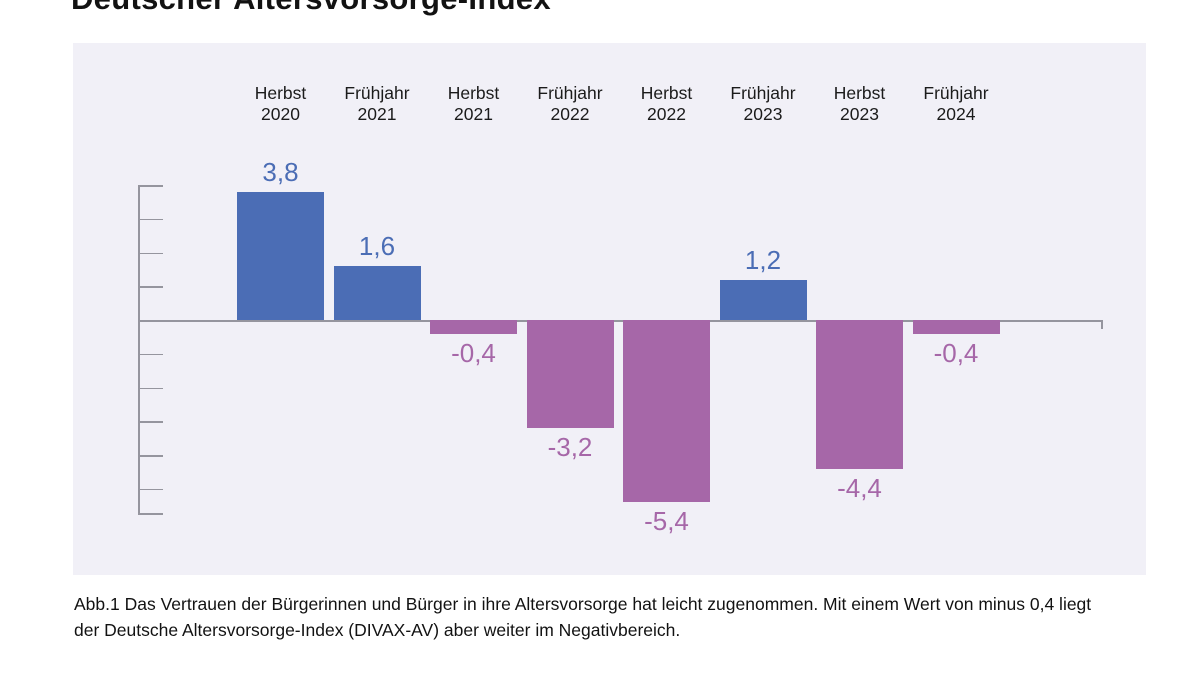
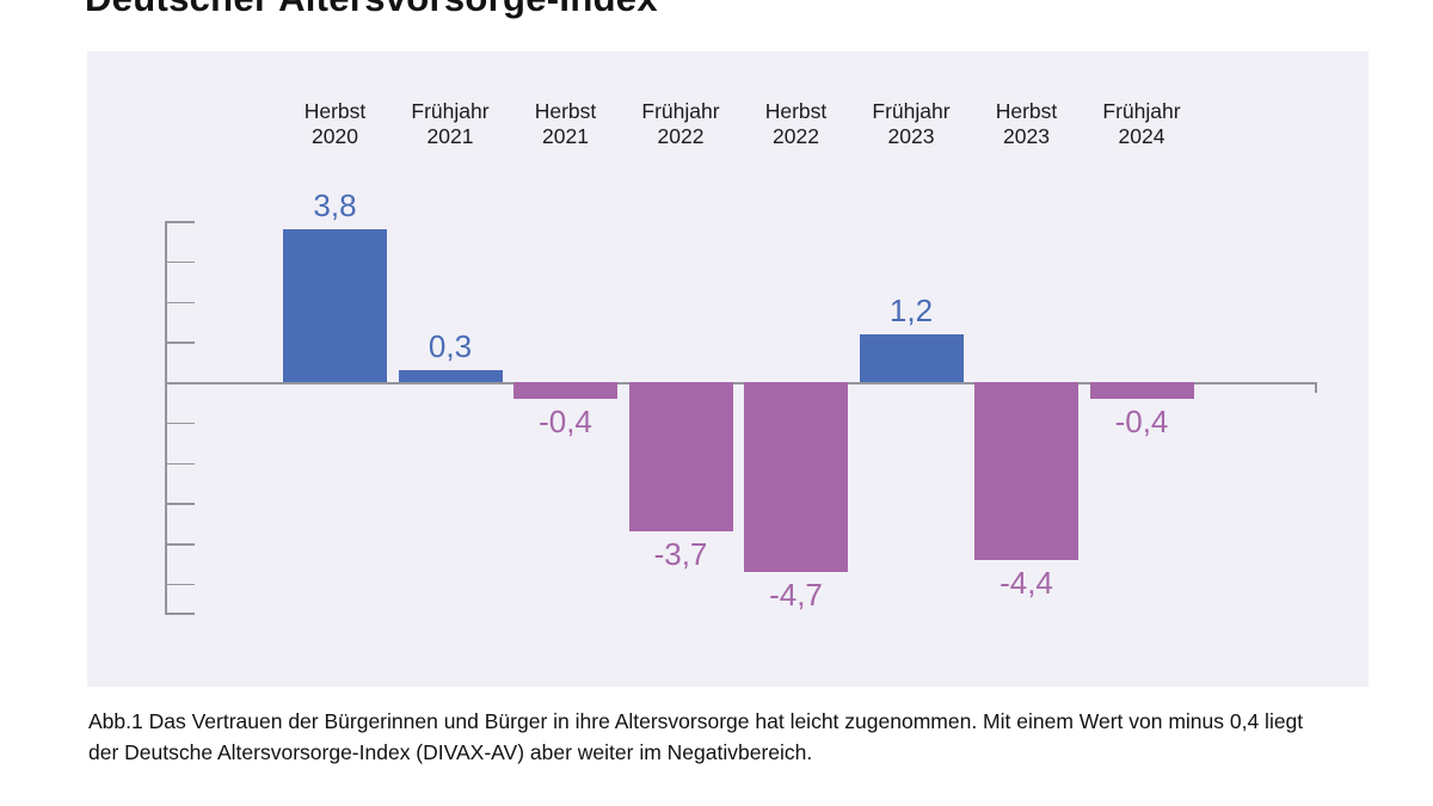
Frühjahr 2021: 1,6 -> 0,3
Frühjahr 2022: -3,2 -> -3,7
Herbst 2022: -5,4 -> -4,7
